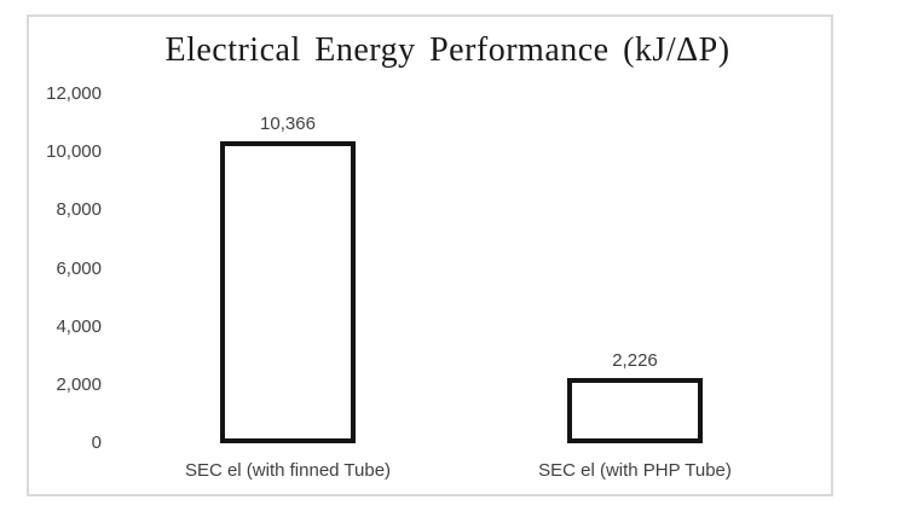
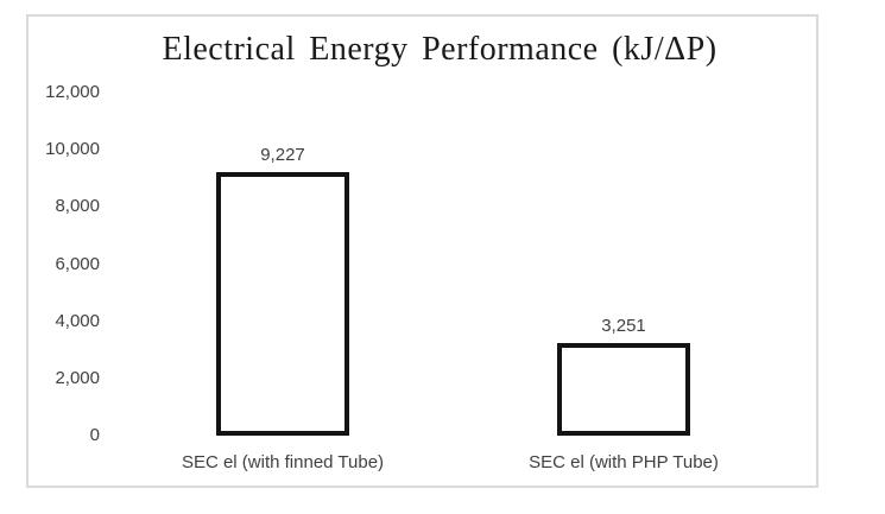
SEC el (with finned Tube): 10,366 -> 9,227
SEC el (with PHP Tube): 2,226 -> 3,251
